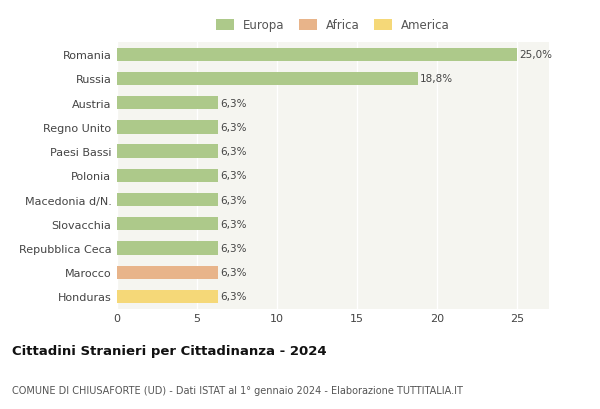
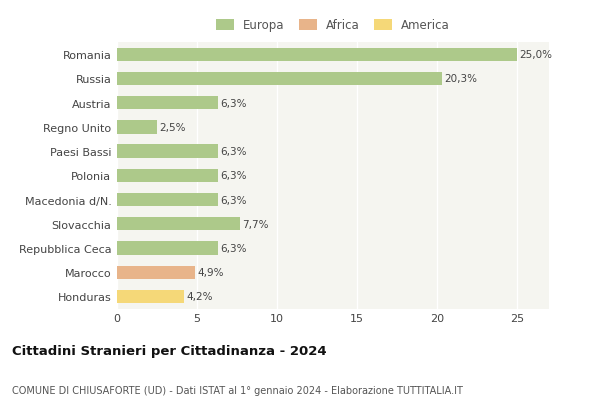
Russia: 18,8% -> 20,3%
Regno Unito: 6,3% -> 2,5%
Slovacchia: 6,3% -> 7,7%
Marocco: 6,3% -> 4,9%
Honduras: 6,3% -> 4,2%
